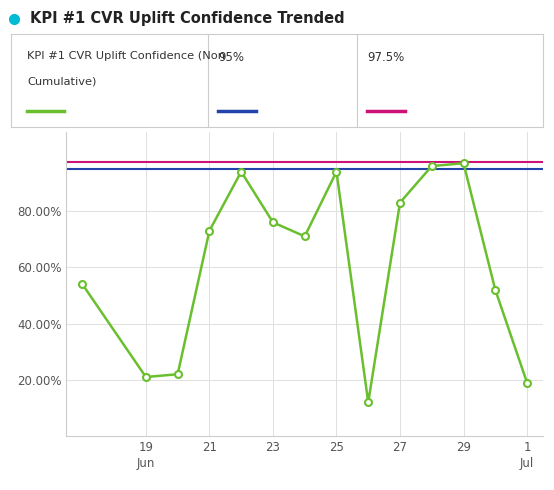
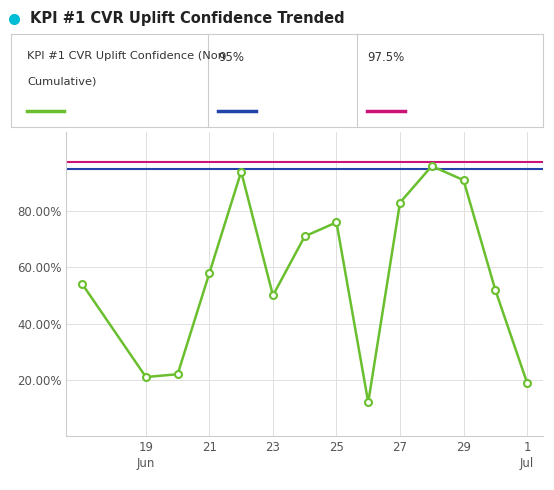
21: 73% -> 58%
23: 76% -> 50%
25: 94% -> 76%
29: 97% -> 91%
